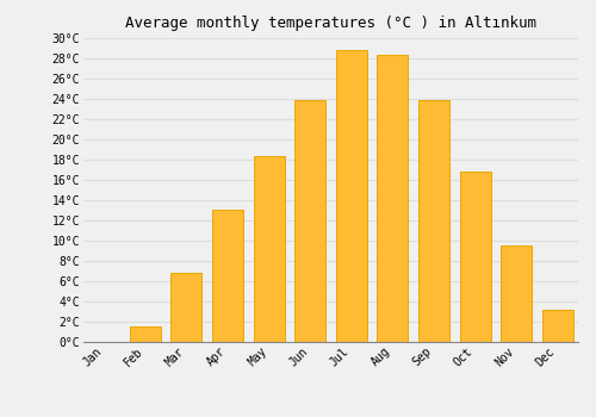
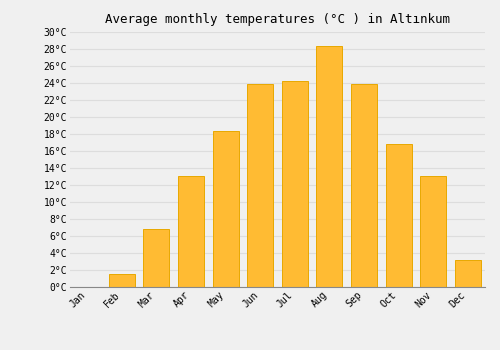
Jul: 28.8°C -> 24.2°C
Nov: 9.5°C -> 13.0°C
